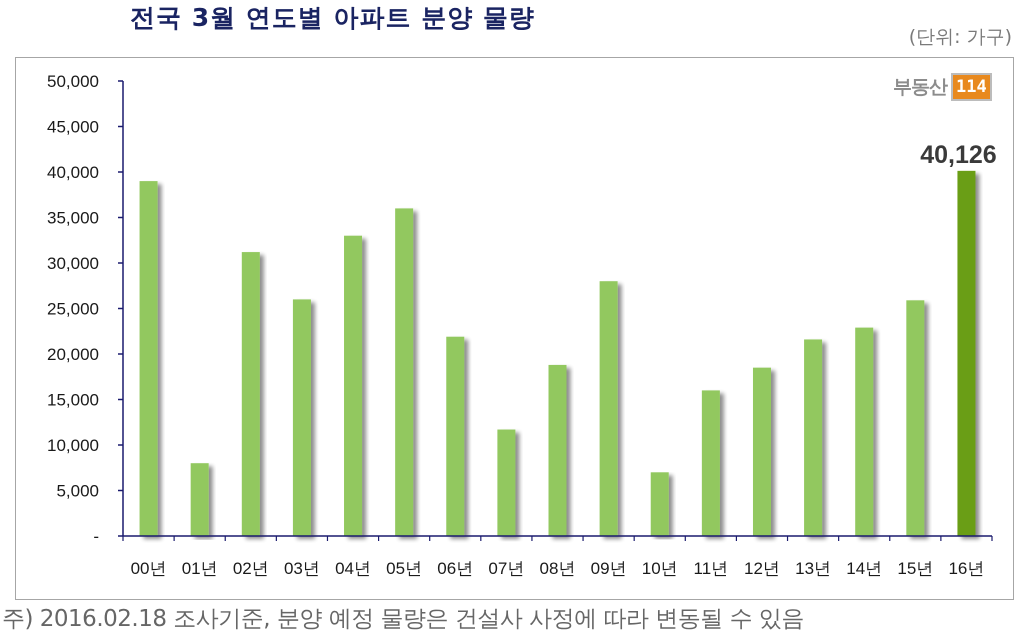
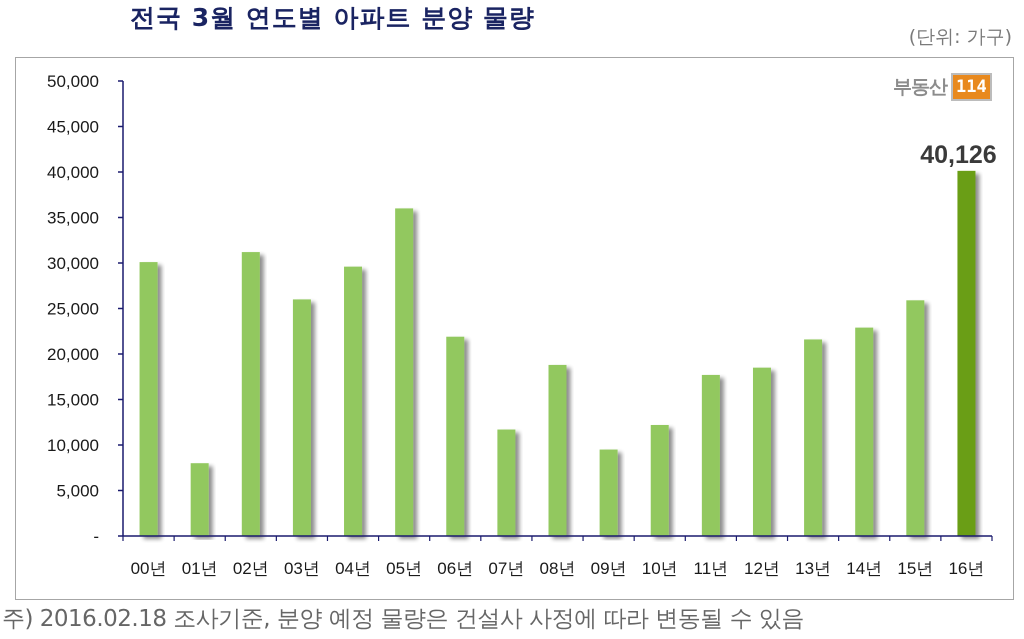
00년: 39000 -> 30000
04년: 33000 -> 30000
09년: 28000 -> 10000
10년: 7000 -> 12000
11년: 16000 -> 18000
